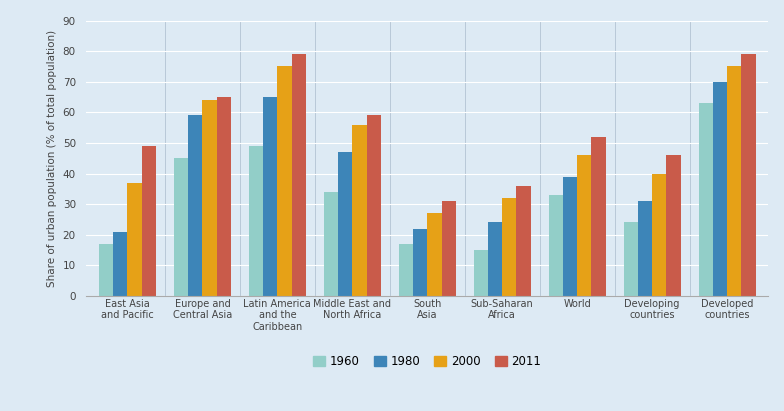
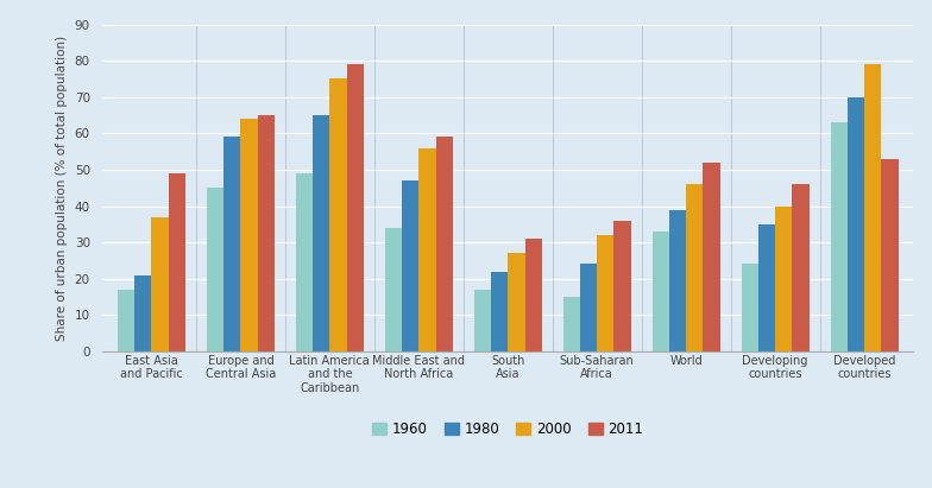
1980/Developing countries: 31 -> 35
2000/Developed countries: 75 -> 79
2011/Developed countries: 79 -> 53
